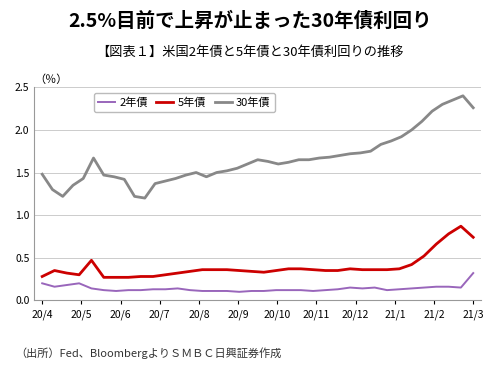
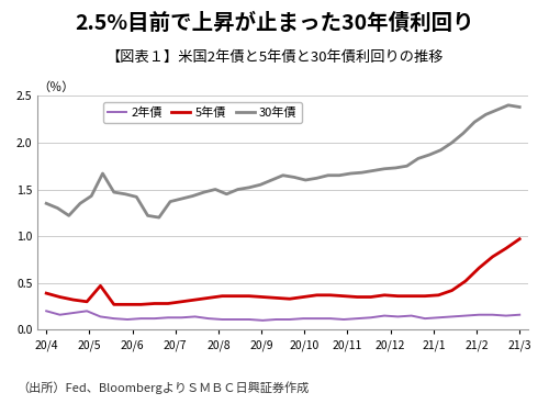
5年債/20/4: 0.28 -> 0.39
30年債/20/4: 1.48 -> 1.35
2年債/21/3: 0.32 -> 0.16
5年債/21/3: 0.74 -> 0.97
30年債/21/3: 2.26 -> 2.38
